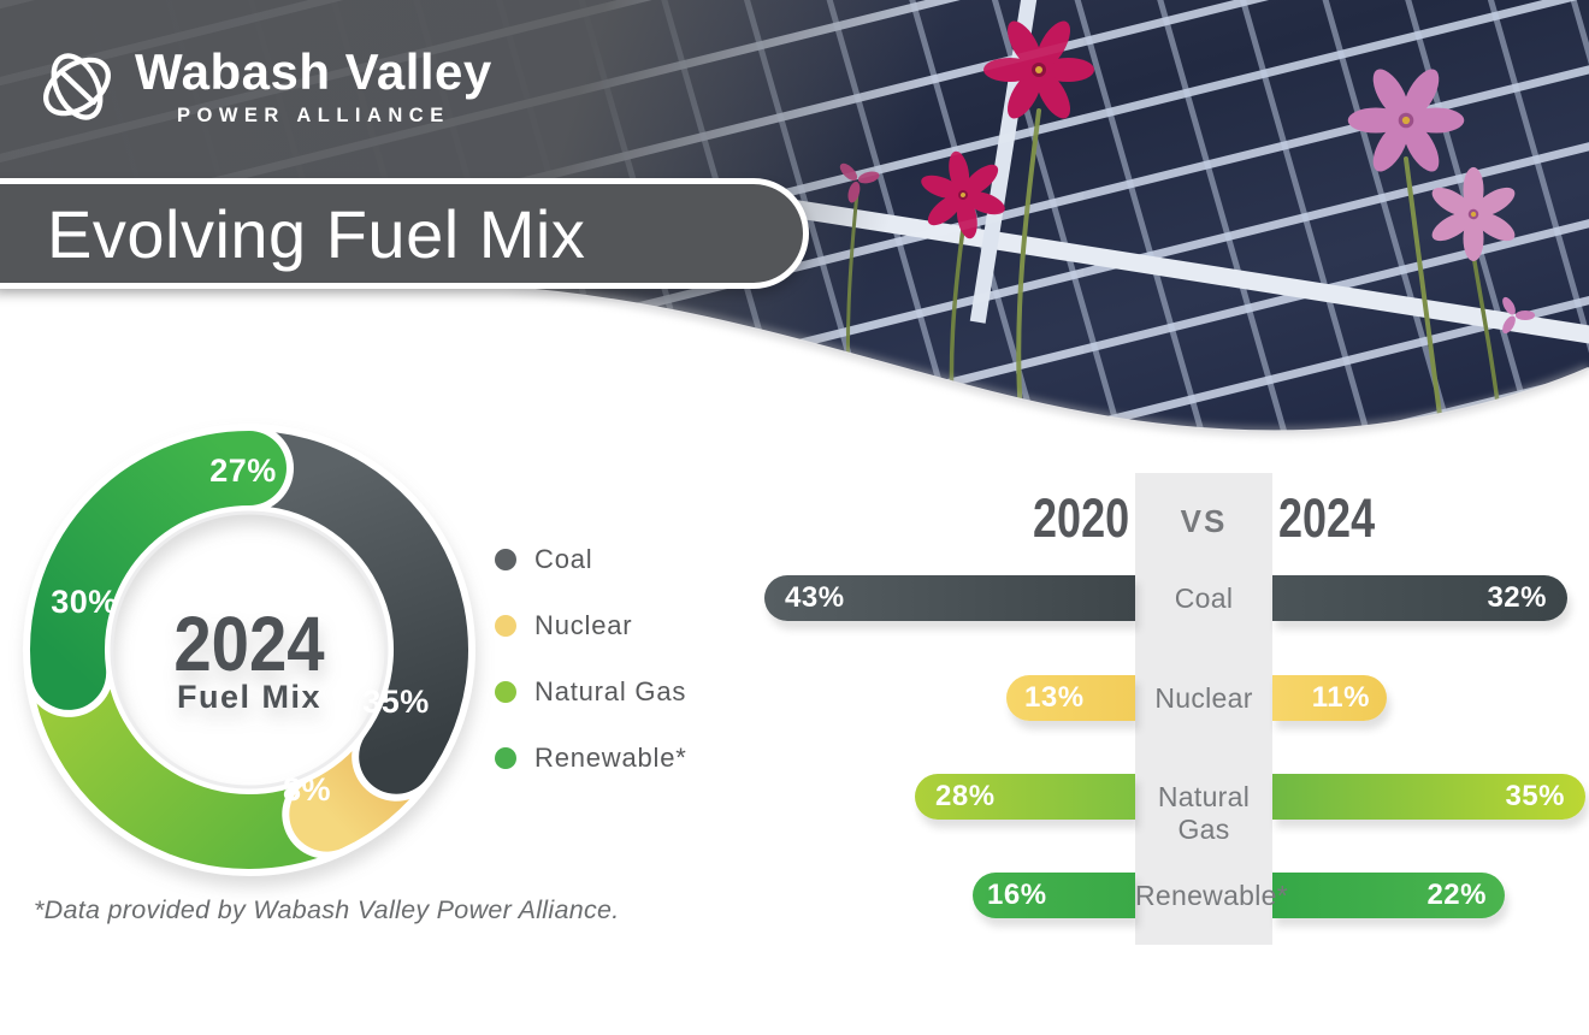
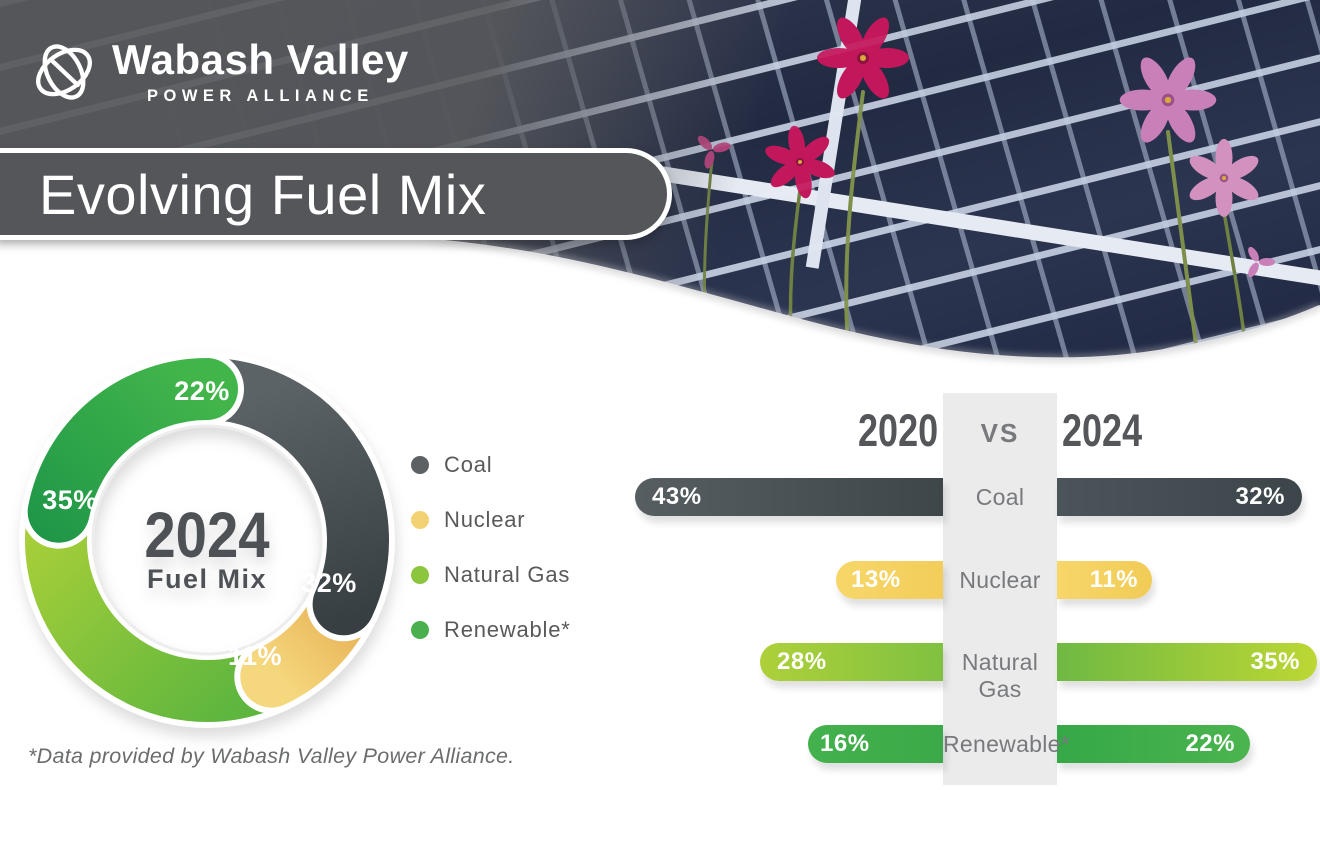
2024 Fuel Mix/Coal: 35% -> 32%
2024 Fuel Mix/Nuclear: 8% -> 11%
2024 Fuel Mix/Natural Gas: 30% -> 35%
2024 Fuel Mix/Renewable*: 27% -> 22%
